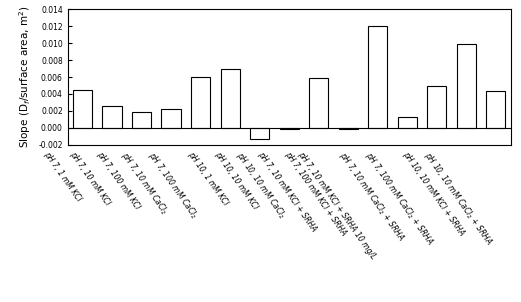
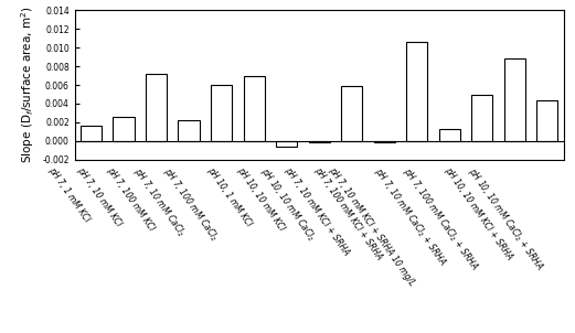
pH 7, 1 mM KCl: 0.0045 -> 0.0016
pH 7, 100 mM KCl: 0.0019 -> 0.0072
pH 10, 10 mM KCl: -0.0013 -> -0.0006
pH 7, 10 mM KCl + SRHA 10 mg/L: 0.0120 -> 0.0106
pH 10, 10 mM KCl + SRHA: 0.0099 -> 0.0088
